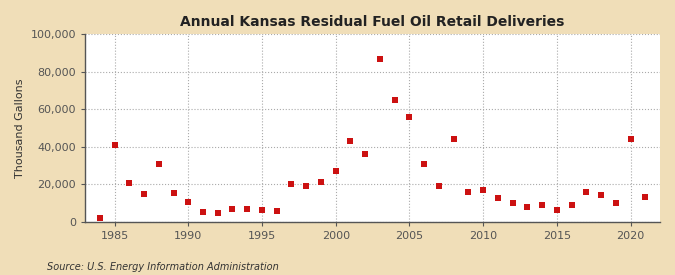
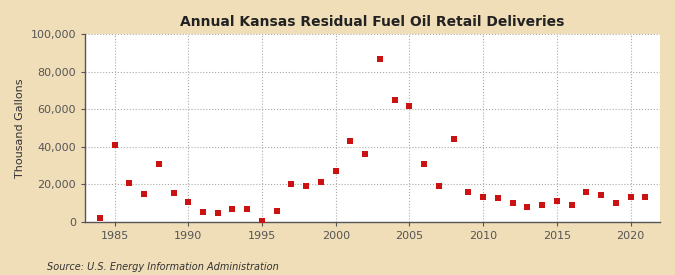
1995: 6,000 -> 0
2005: 56,000 -> 62,000
2010: 17,000 -> 13,000
2015: 6,000 -> 11,000
2020: 44,000 -> 13,000
